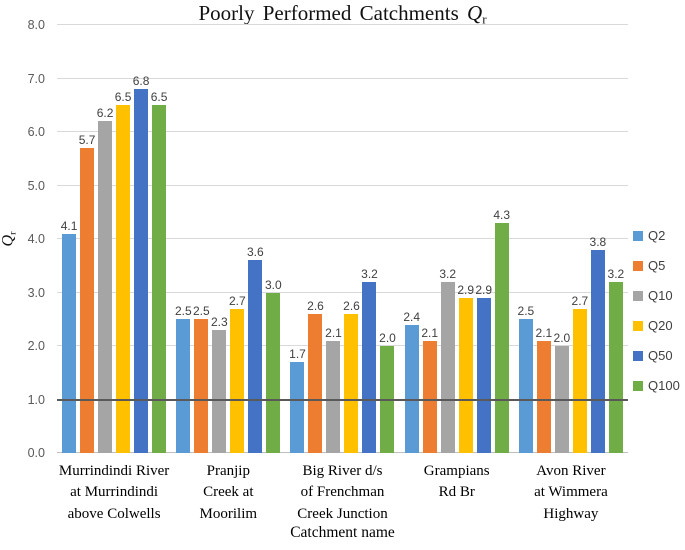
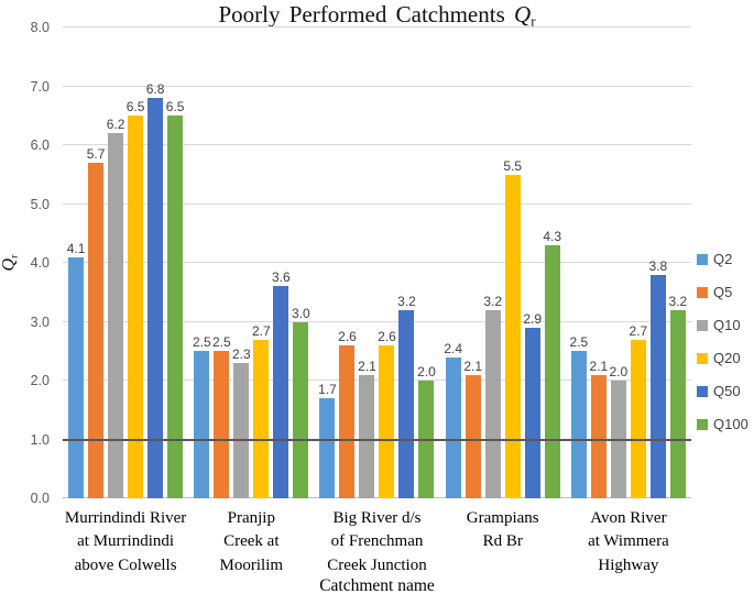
Q20/Grampians Rd Br: 2.9 -> 5.5
